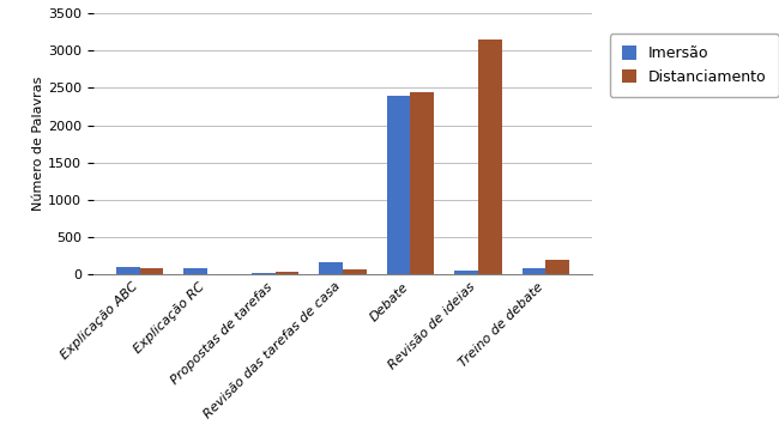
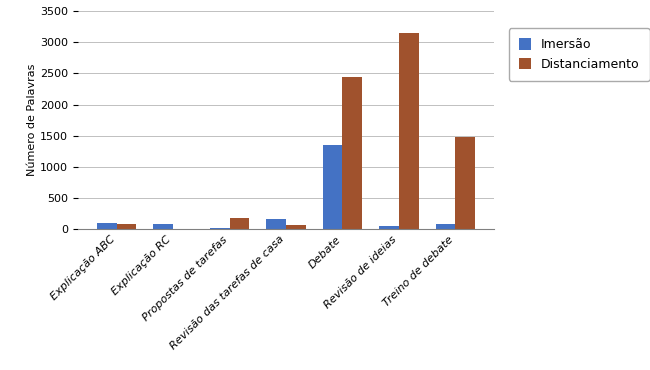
Distanciamento/Propostas de tarefas: 40 -> 180
Imersão/Debate: 2390 -> 1360
Distanciamento/Treino de debate: 200 -> 1480
